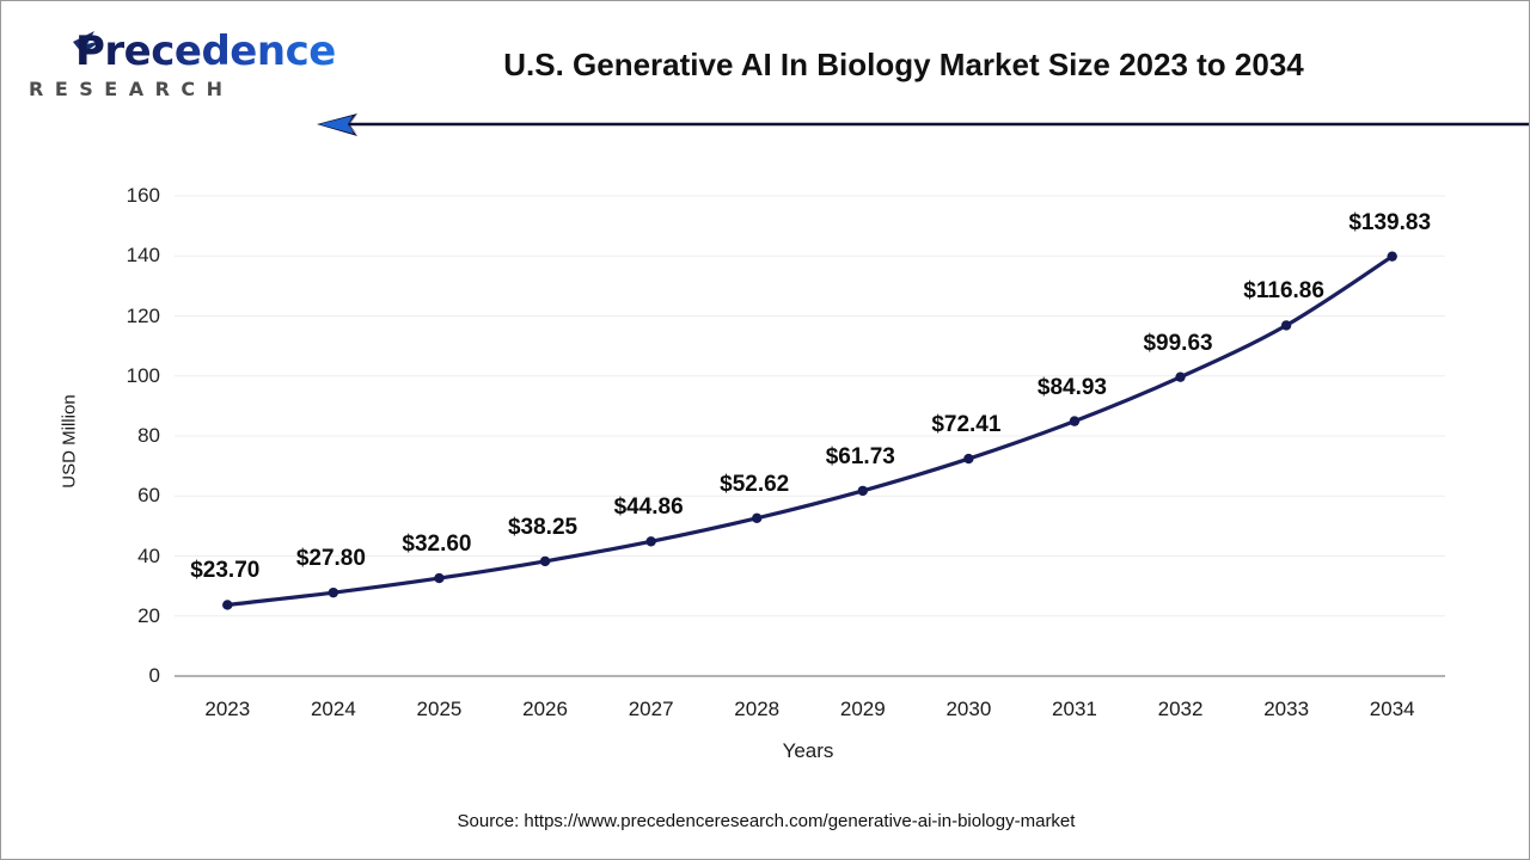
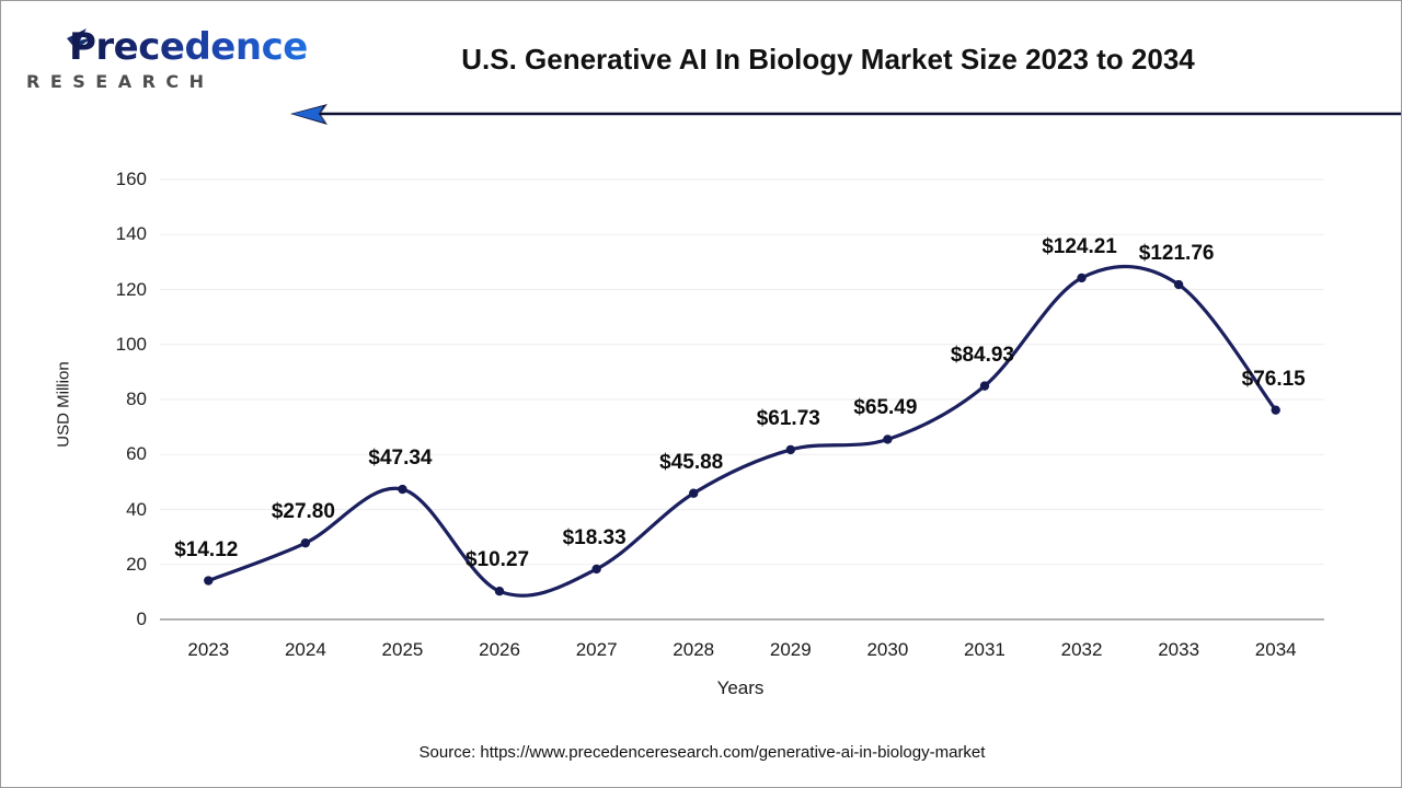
2023: $23.70 -> $14.12
2025: $32.60 -> $47.34
2026: $38.25 -> $10.27
2027: $44.86 -> $18.33
2028: $52.62 -> $45.88
2030: $72.41 -> $65.49
2032: $99.63 -> $124.21
2033: $116.86 -> $121.76
2034: $139.83 -> $76.15
